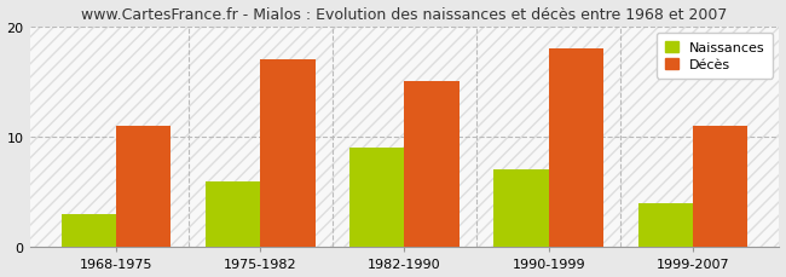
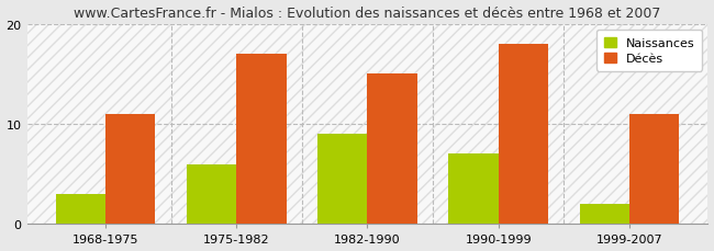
Naissances/1999-2007: 4 -> 2
